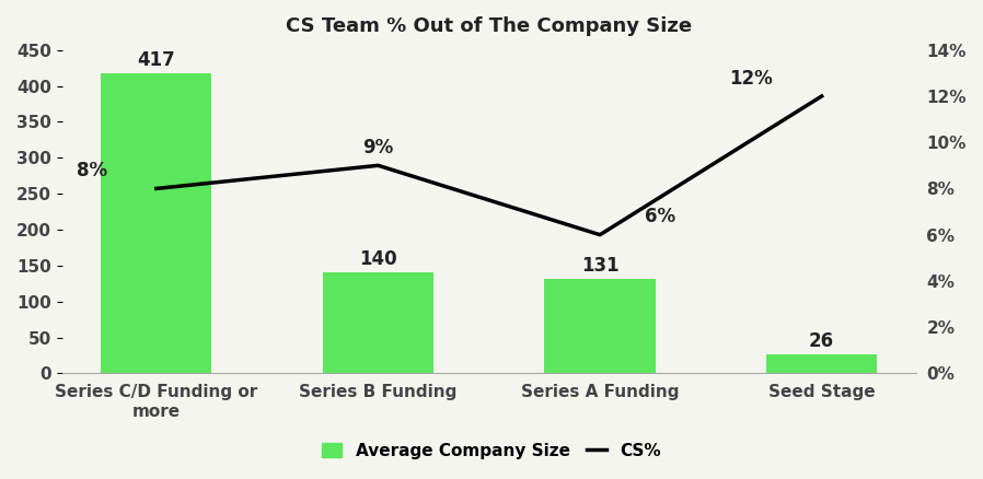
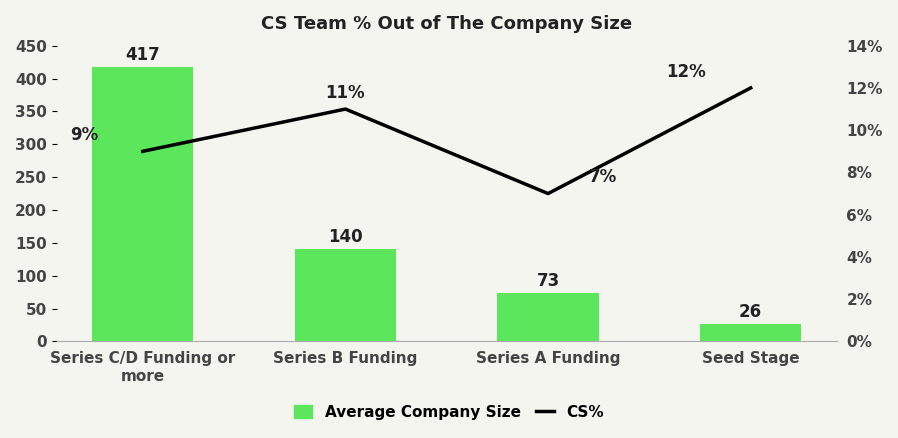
CS%/Series C/D Funding or more: 8% -> 9%
CS%/Series B Funding: 9% -> 11%
Average Company Size/Series A Funding: 131 -> 73
CS%/Series A Funding: 6% -> 7%
